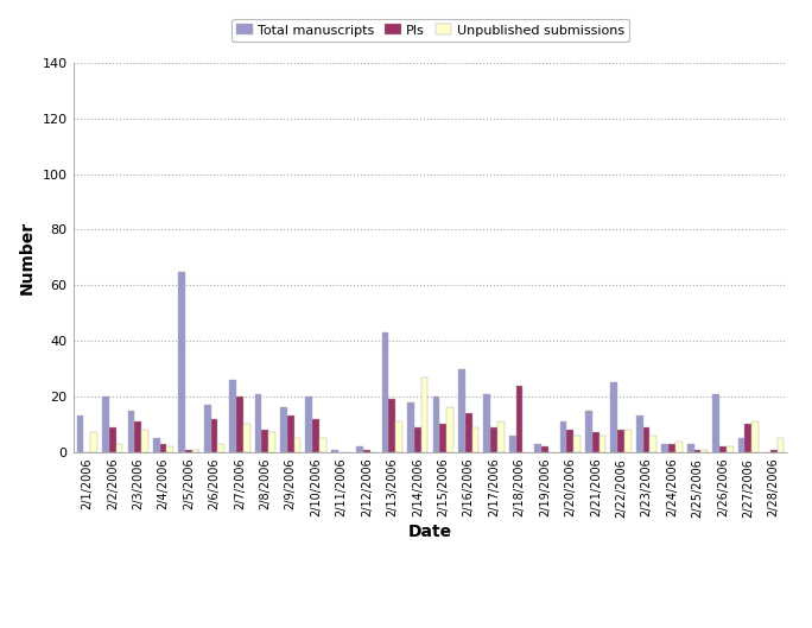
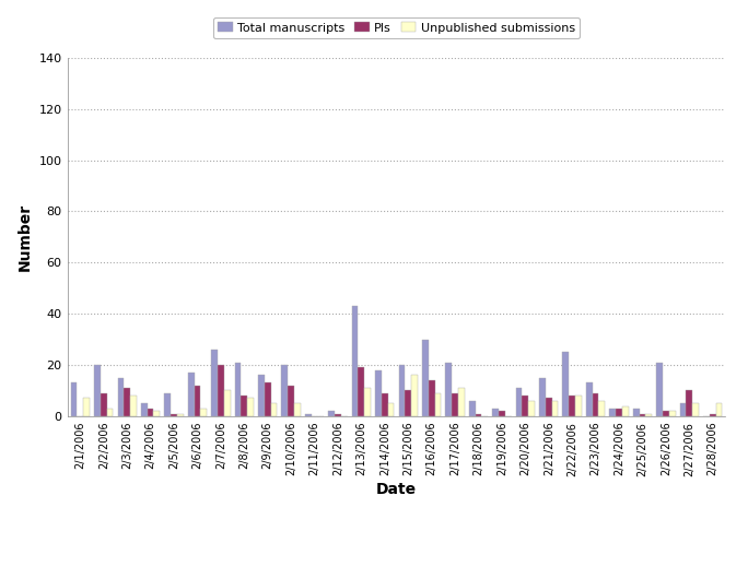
Total manuscripts/2/5/2006: 65 -> 9
Unpublished submissions/2/14/2006: 27 -> 5
PIs/2/18/2006: 24 -> 1
Unpublished submissions/2/27/2006: 11 -> 5
